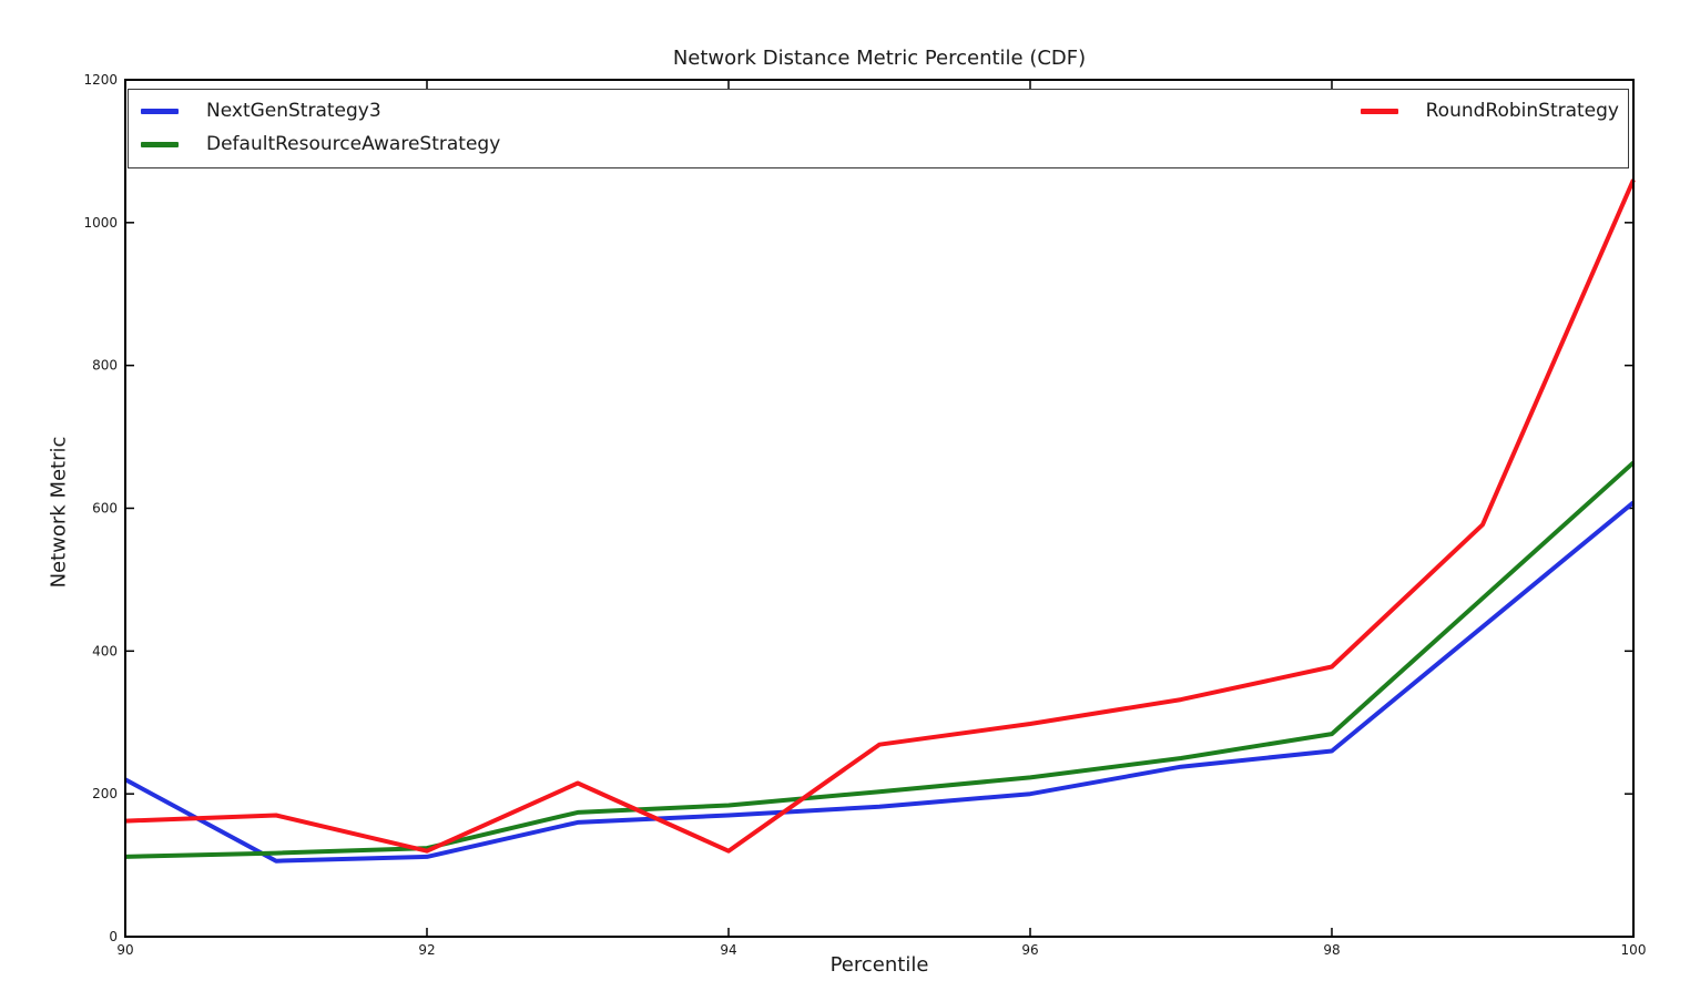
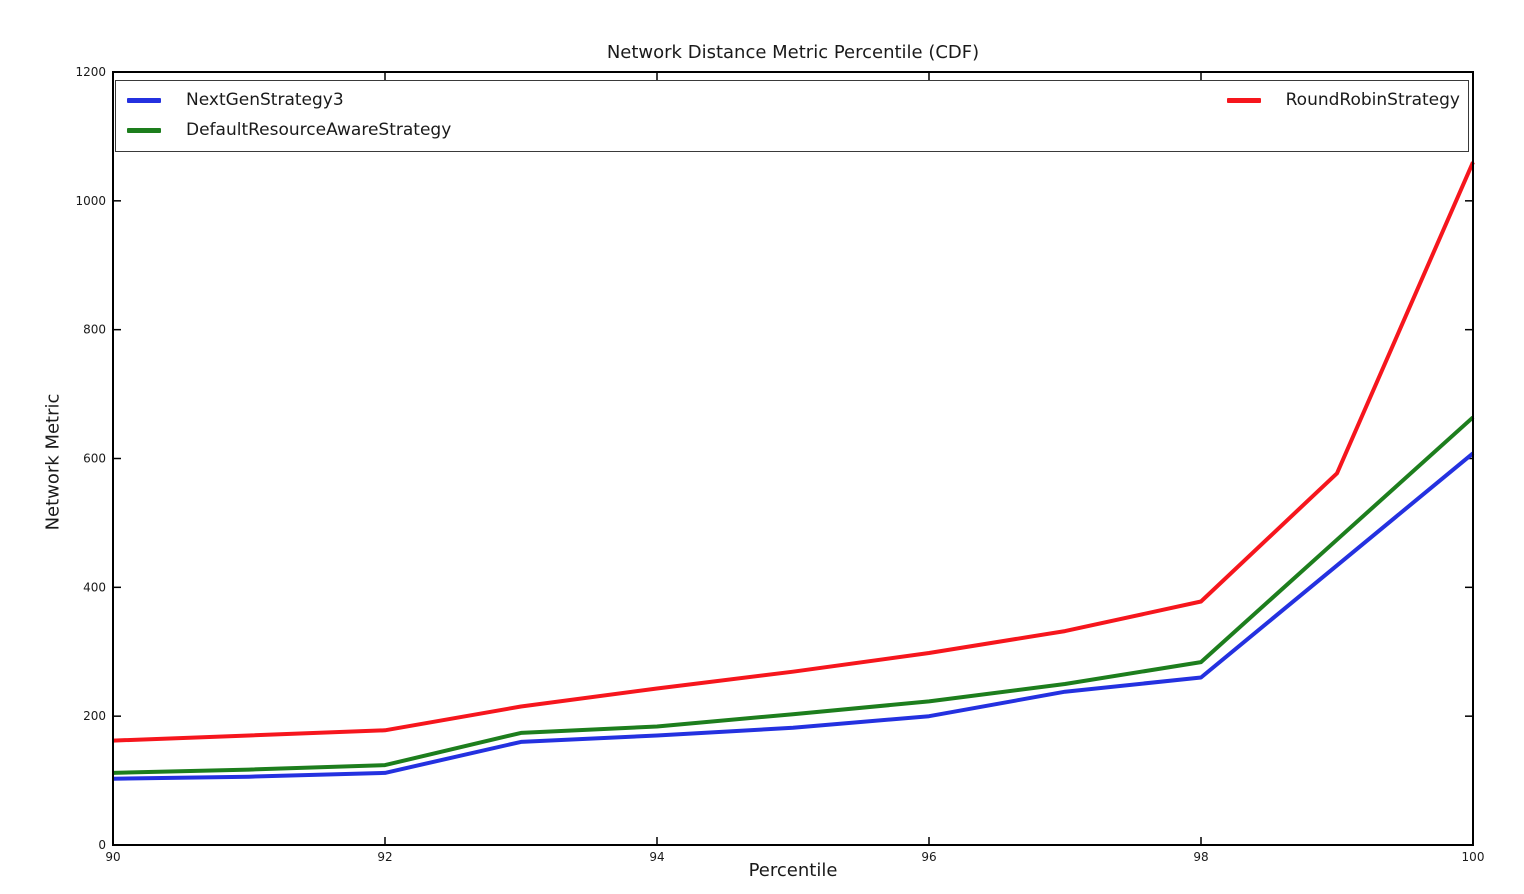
NextGenStrategy3/90: 220 -> 100
RoundRobinStrategy/92: 120 -> 180
RoundRobinStrategy/94: 120 -> 240
